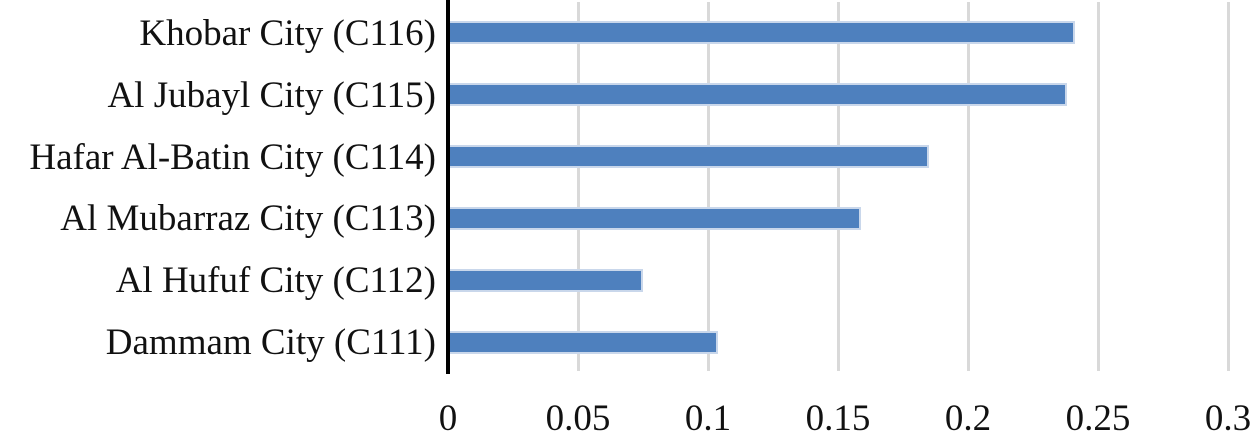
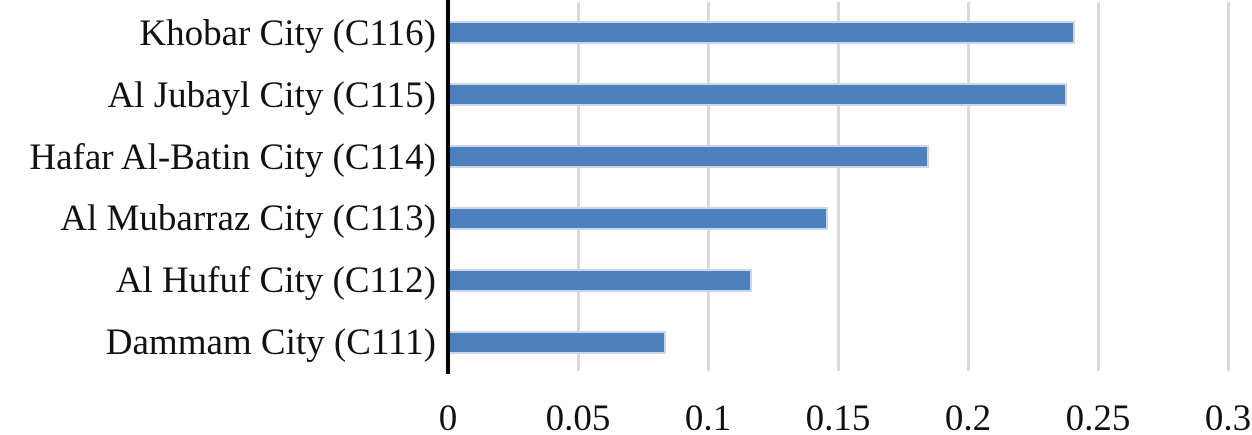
Al Mubarraz City (C113): 0.159 -> 0.146
Al Hufuf City (C112): 0.075 -> 0.117
Dammam City (C111): 0.104 -> 0.084
